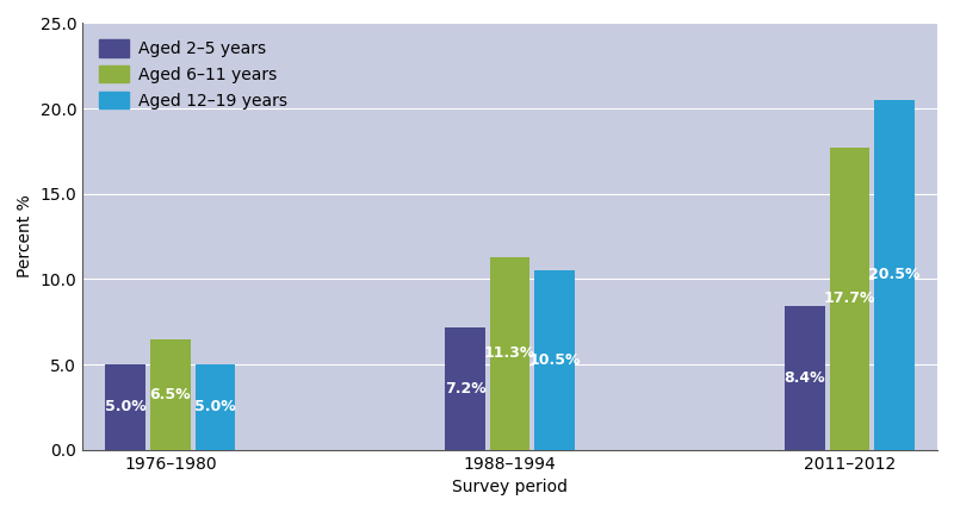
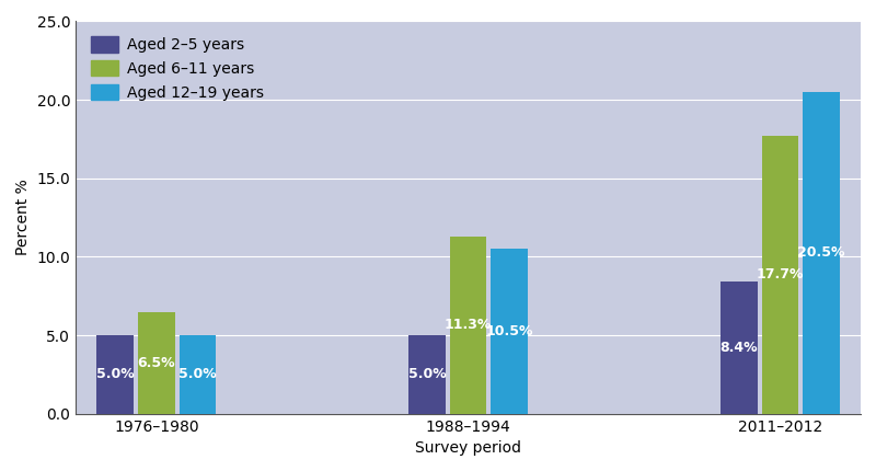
Aged 2–5 years/1988–1994: 7.2% -> 5.0%
